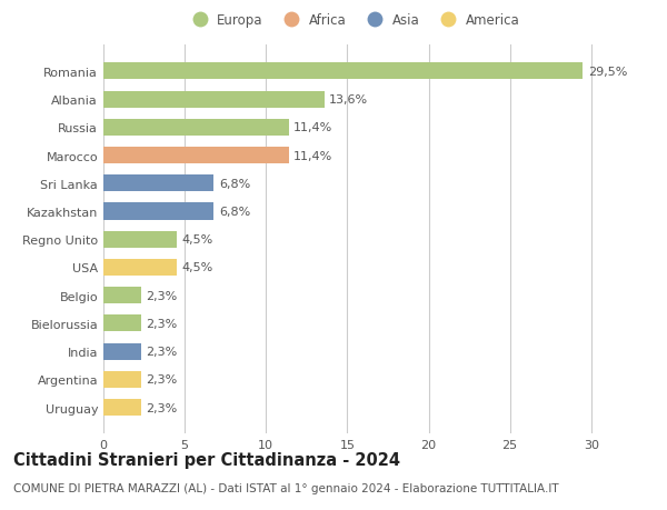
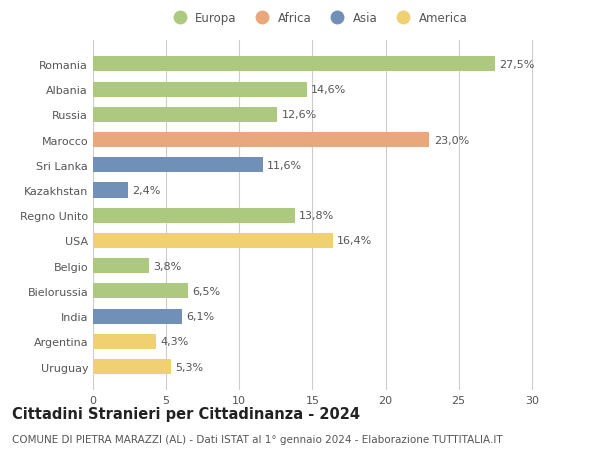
Romania: 29,5% -> 27,5%
Albania: 13,6% -> 14,6%
Russia: 11,4% -> 12,6%
Marocco: 11,4% -> 23,0%
Sri Lanka: 6,8% -> 11,6%
Kazakhstan: 6,8% -> 2,4%
Regno Unito: 4,5% -> 13,8%
USA: 4,5% -> 16,4%
Belgio: 2,3% -> 3,8%
Bielorussia: 2,3% -> 6,5%
India: 2,3% -> 6,1%
Argentina: 2,3% -> 4,3%
Uruguay: 2,3% -> 5,3%
